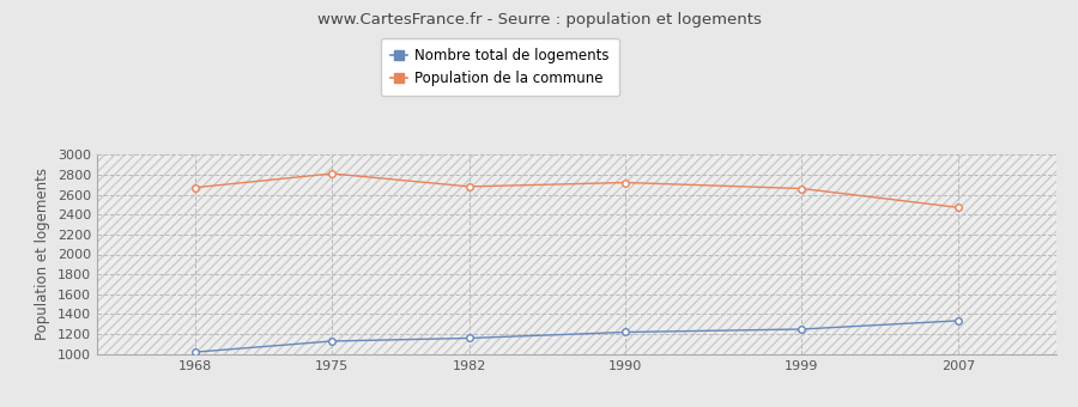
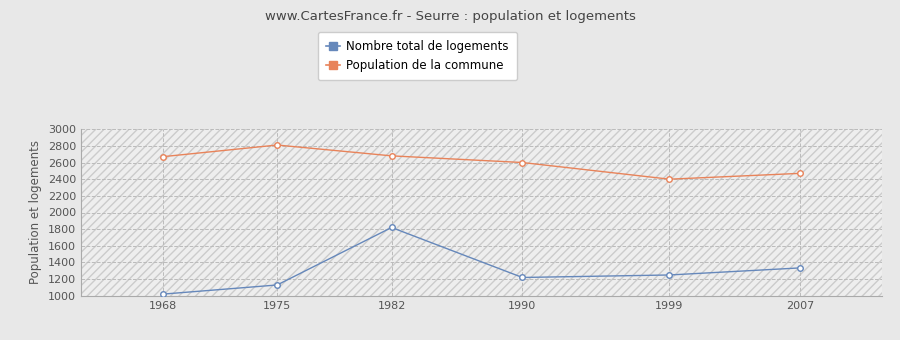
Nombre total de logements/1982: 1160 -> 1820
Population de la commune/1990: 2720 -> 2600
Population de la commune/1999: 2660 -> 2400
